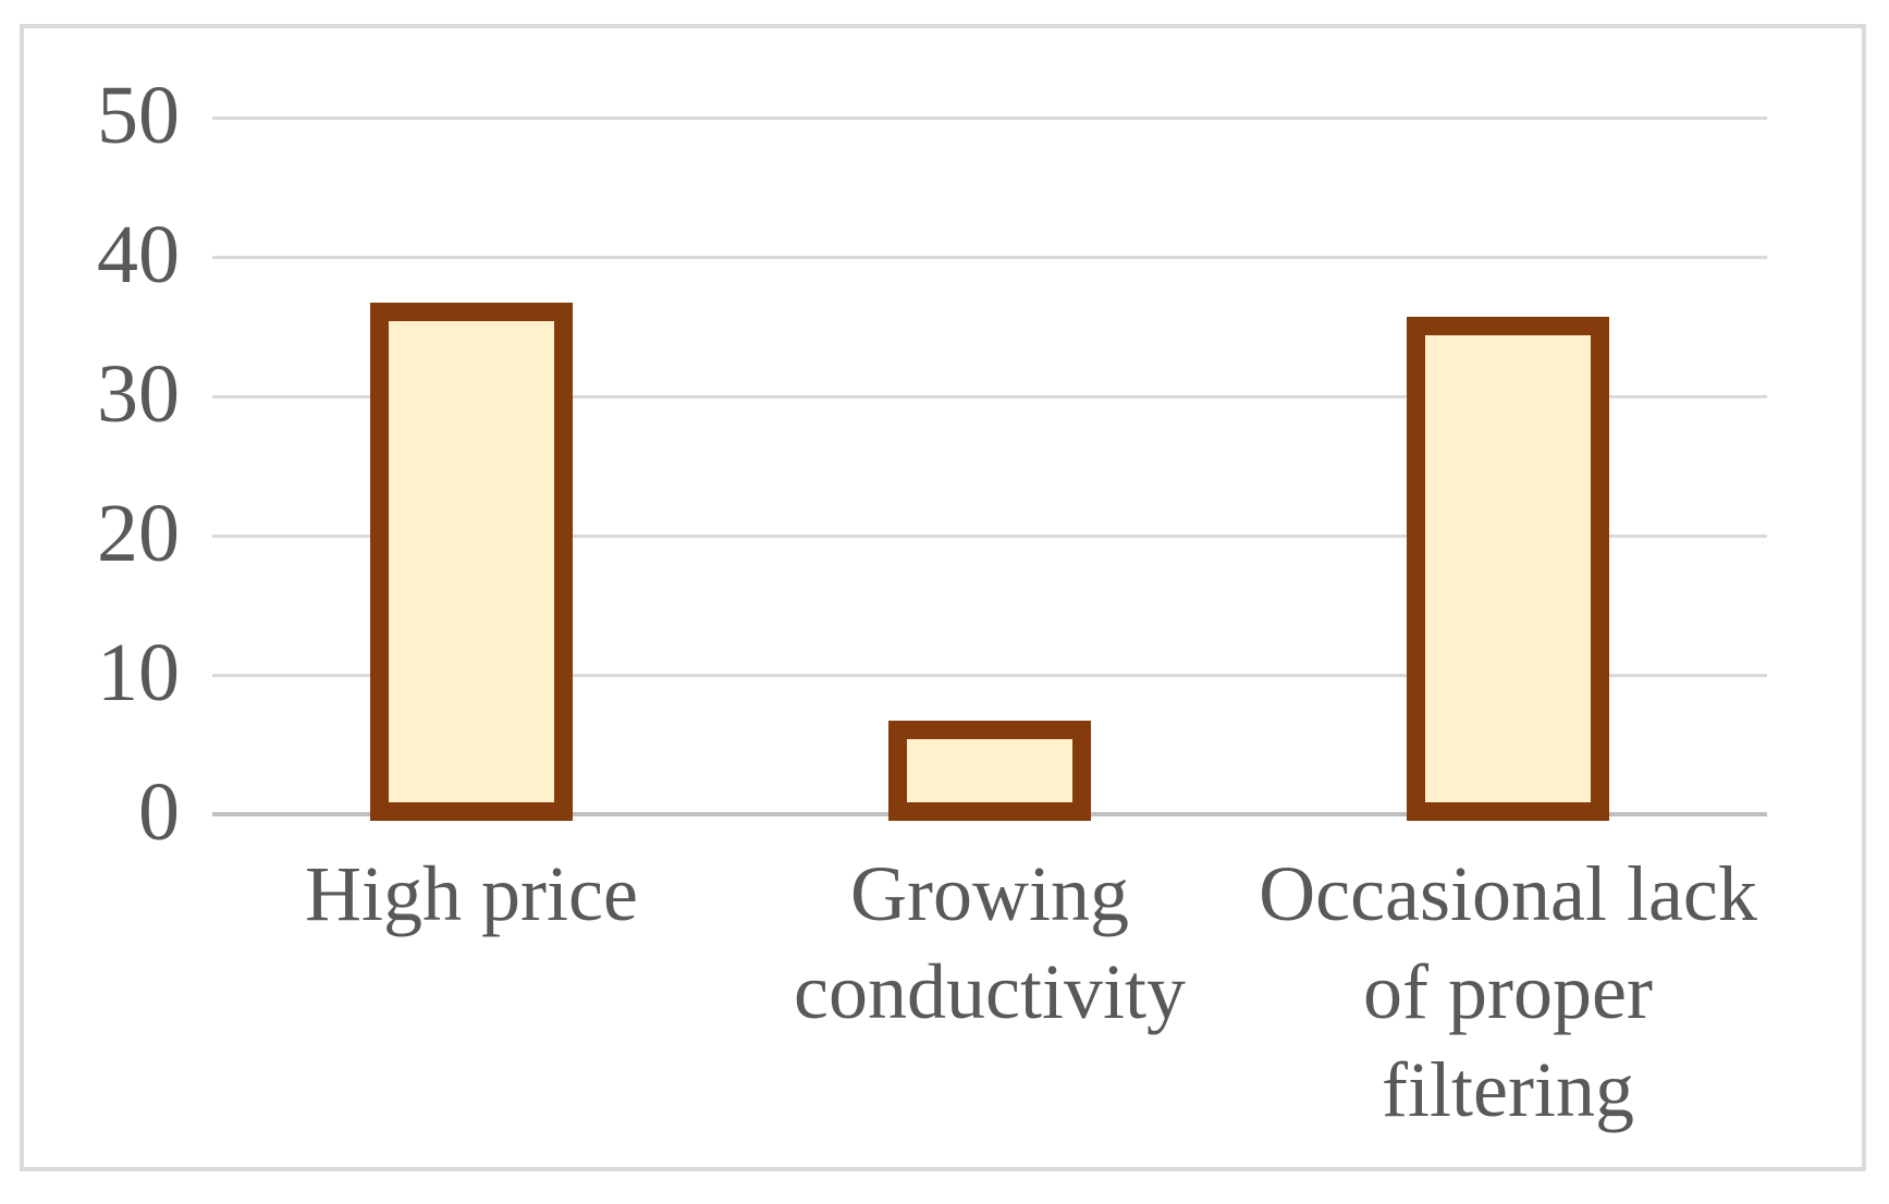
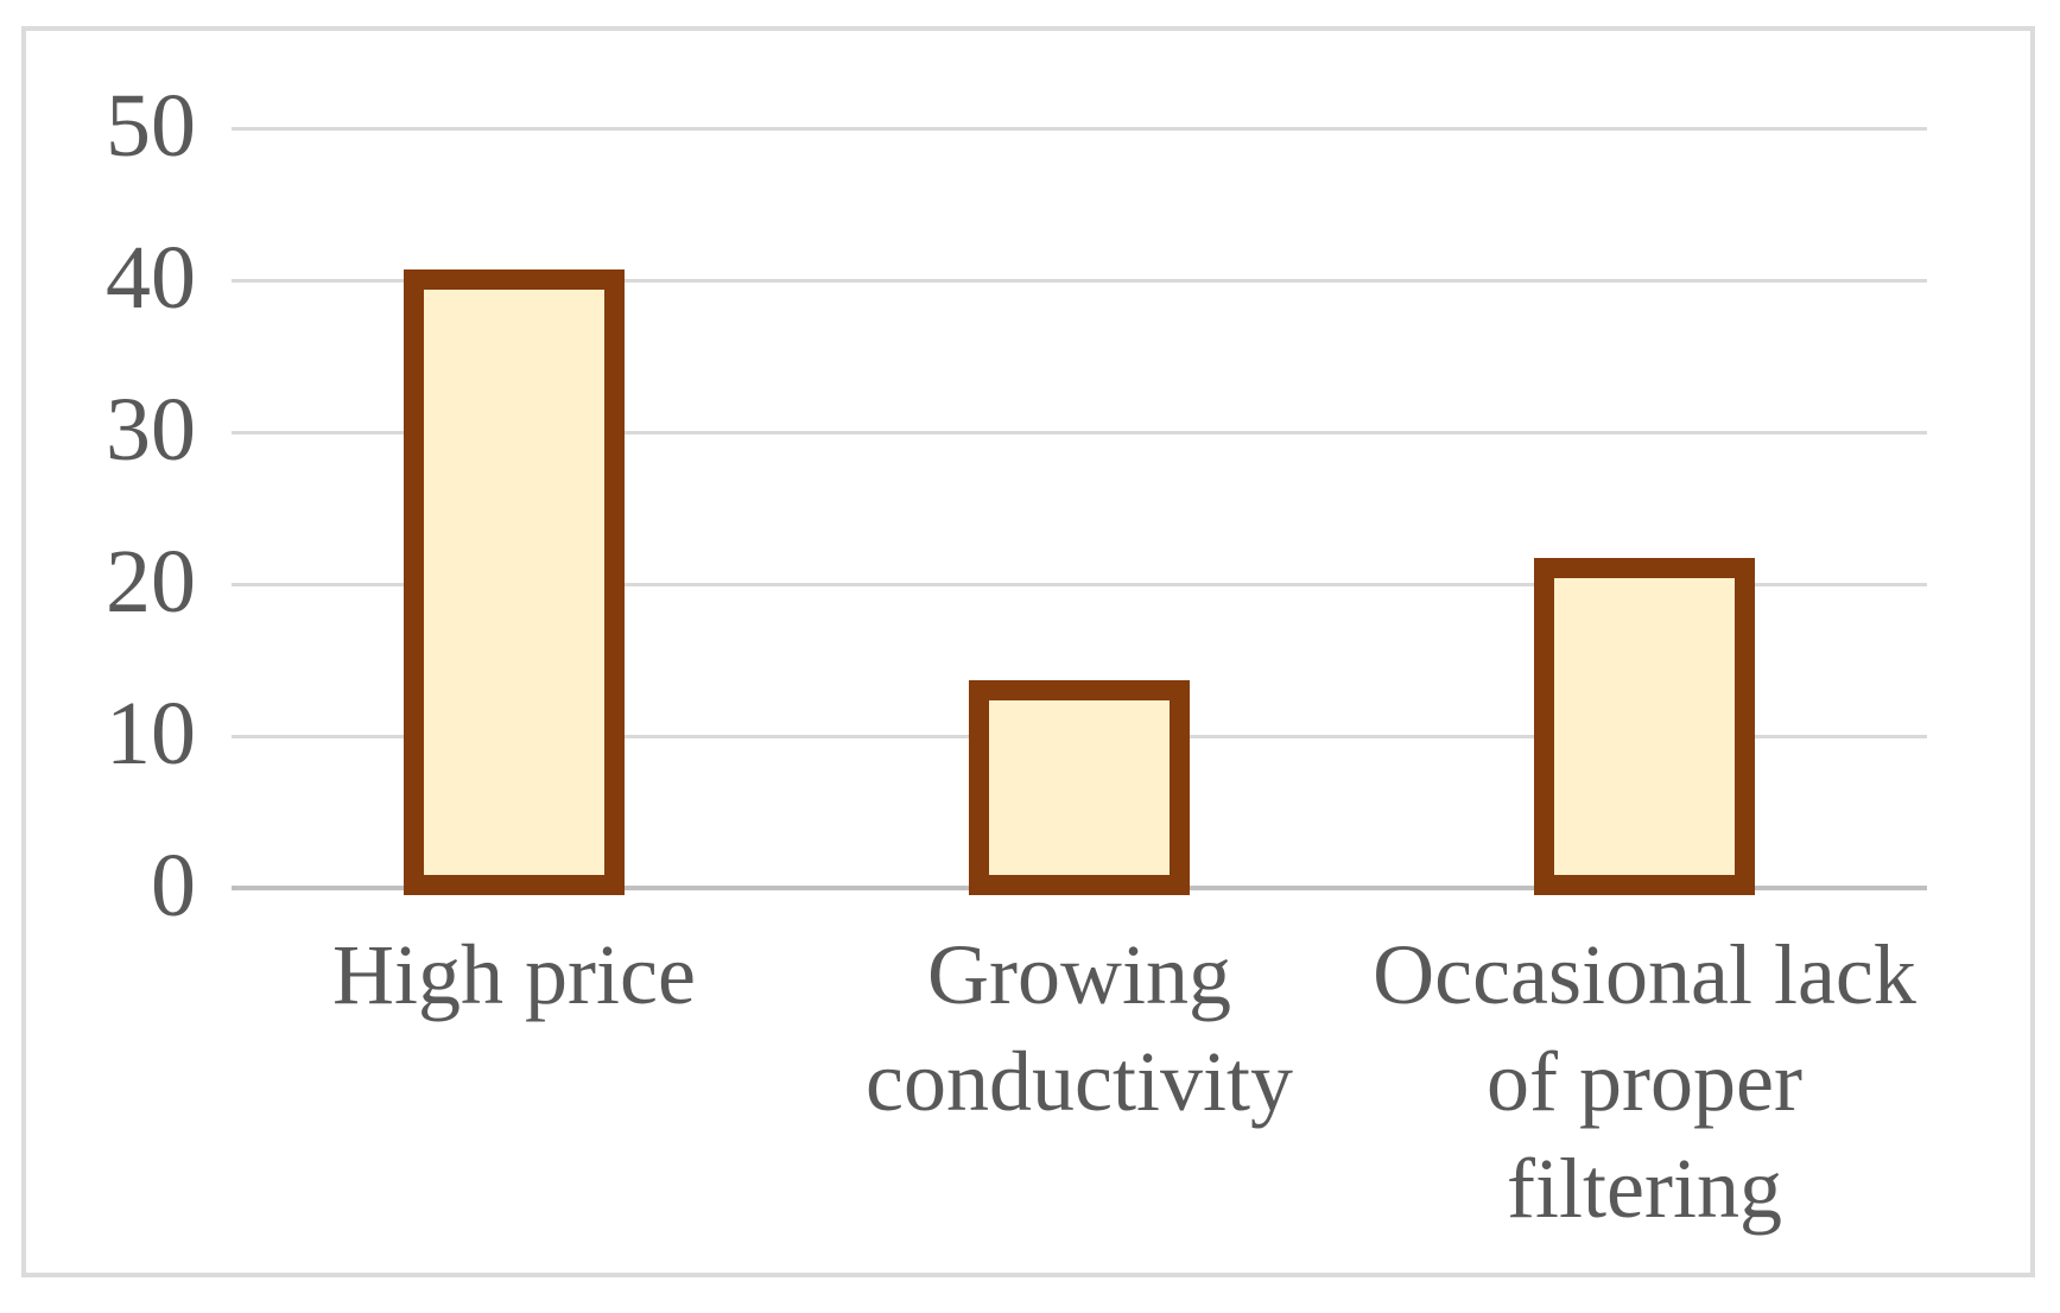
High price: 36 -> 40
Growing conductivity: 6 -> 13
Occasional lack of proper filtering: 35 -> 21
